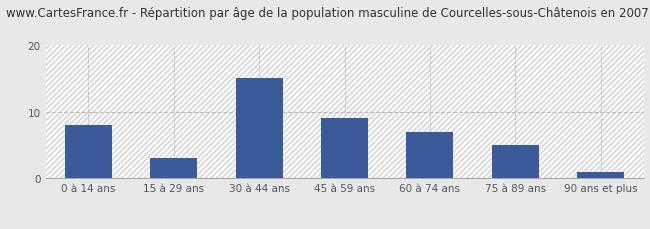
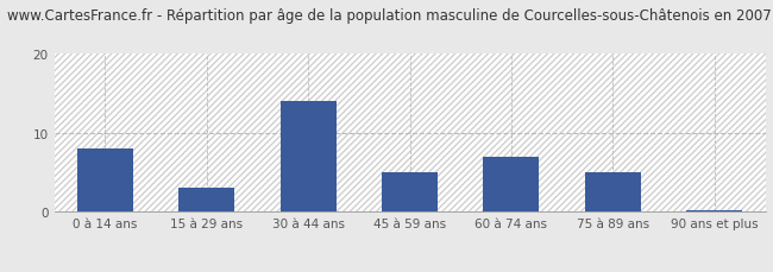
30 à 44 ans: 15.0 -> 14.0
45 à 59 ans: 9.0 -> 5.0
90 ans et plus: 1.0 -> 0.2
